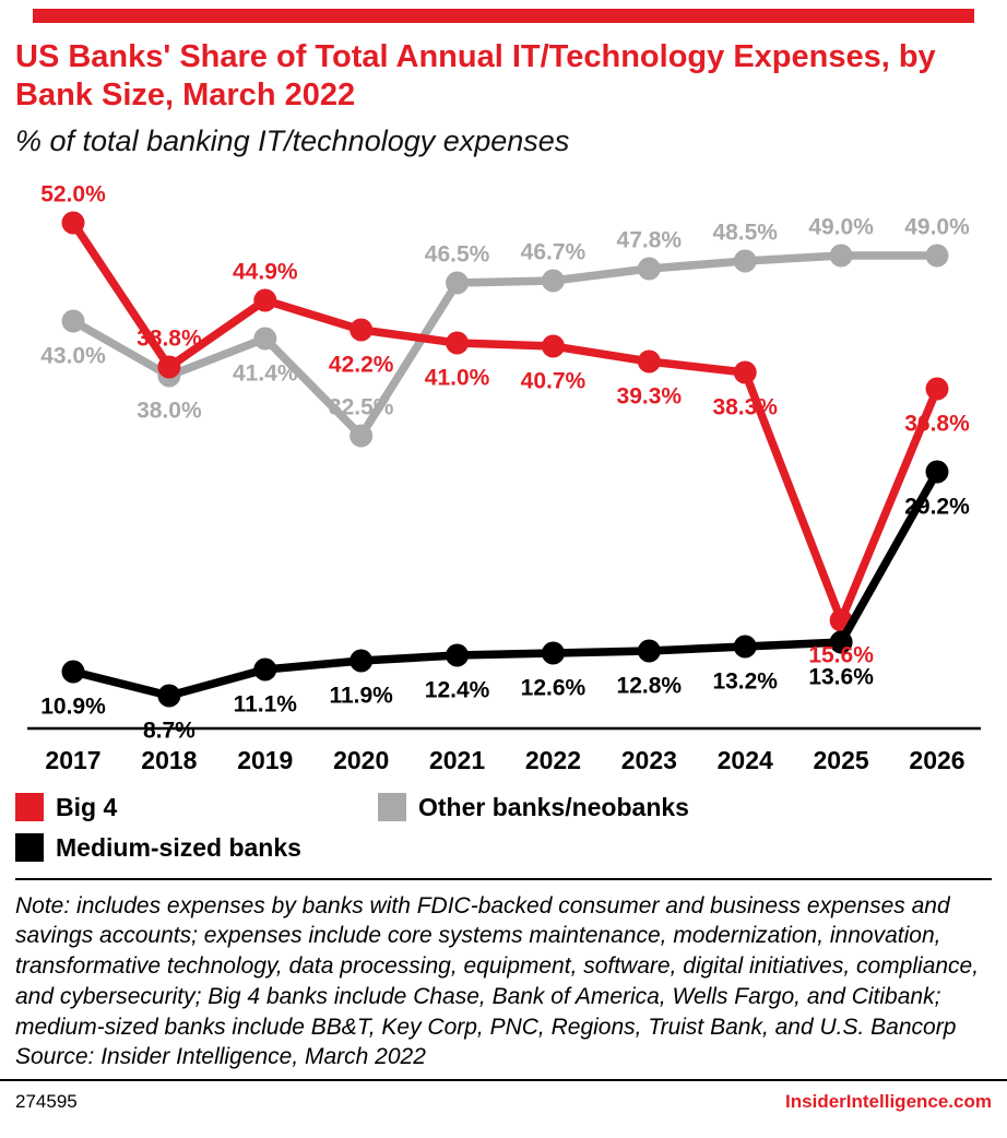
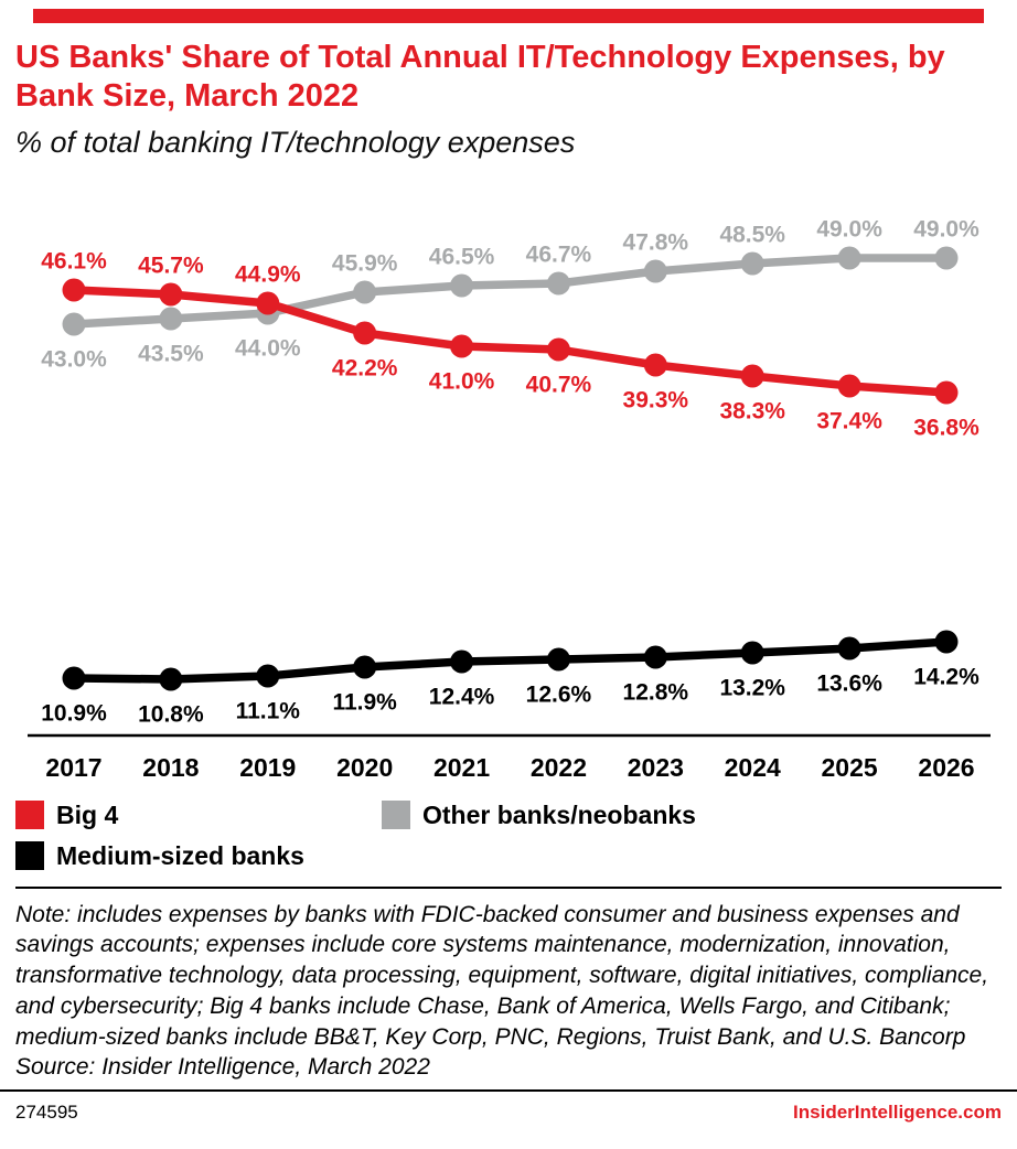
Big 4/2017: 52.0% -> 46.1%
Big 4/2018: 38.8% -> 45.7%
Other banks/neobanks/2018: 38.0% -> 43.5%
Medium-sized banks/2018: 8.7% -> 10.8%
Other banks/neobanks/2019: 41.4% -> 44.0%
Other banks/neobanks/2020: 32.5% -> 45.9%
Big 4/2025: 15.6% -> 37.4%
Medium-sized banks/2026: 29.2% -> 14.2%
